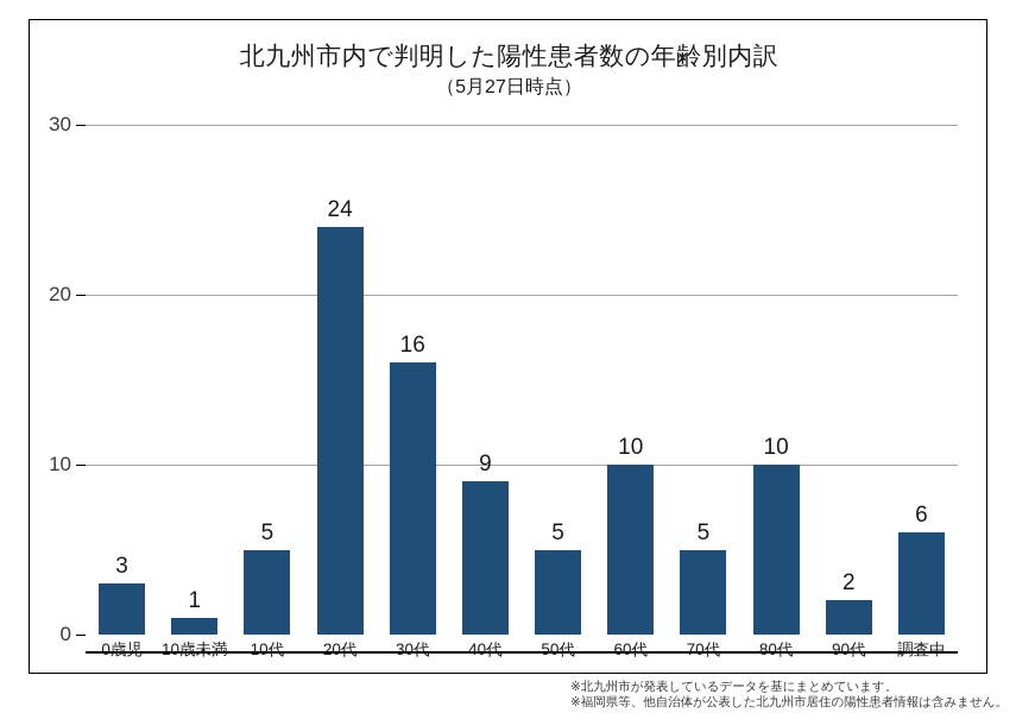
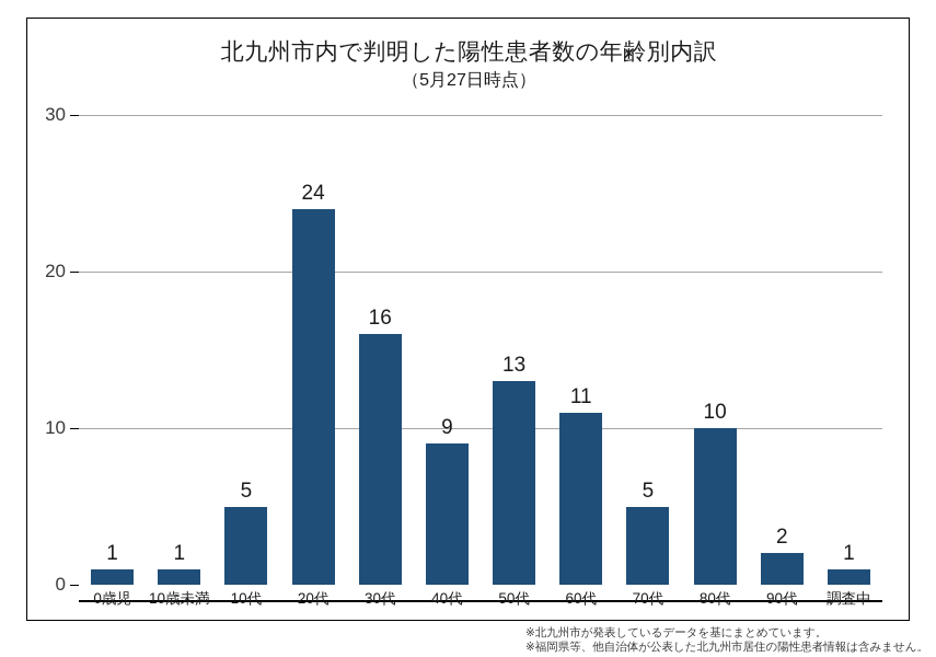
0歳児: 3 -> 1
50代: 5 -> 13
60代: 10 -> 11
調査中: 6 -> 1
